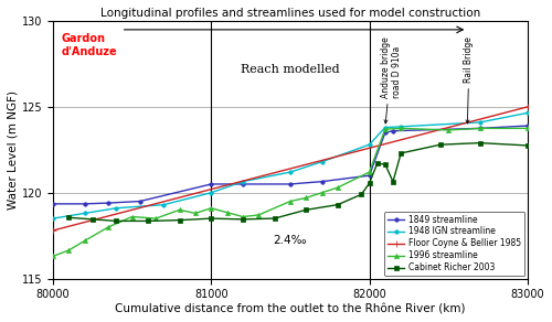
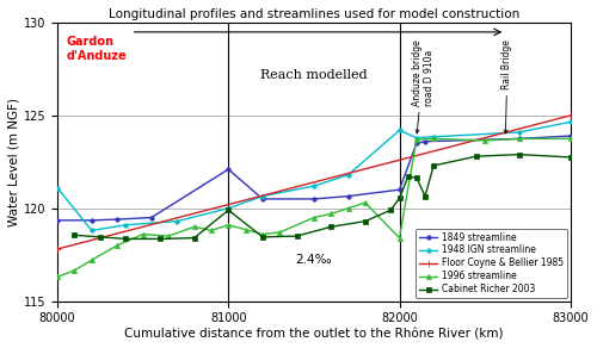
1948 IGN streamline/80000: 118.5 -> 121.1
1849 streamline/81000: 120.5 -> 122.1
Cabinet Richer 2003/81000: 118.5 -> 119.9
1948 IGN streamline/82000: 122.8 -> 124.2
1996 streamline/82000: 121.2 -> 118.4
